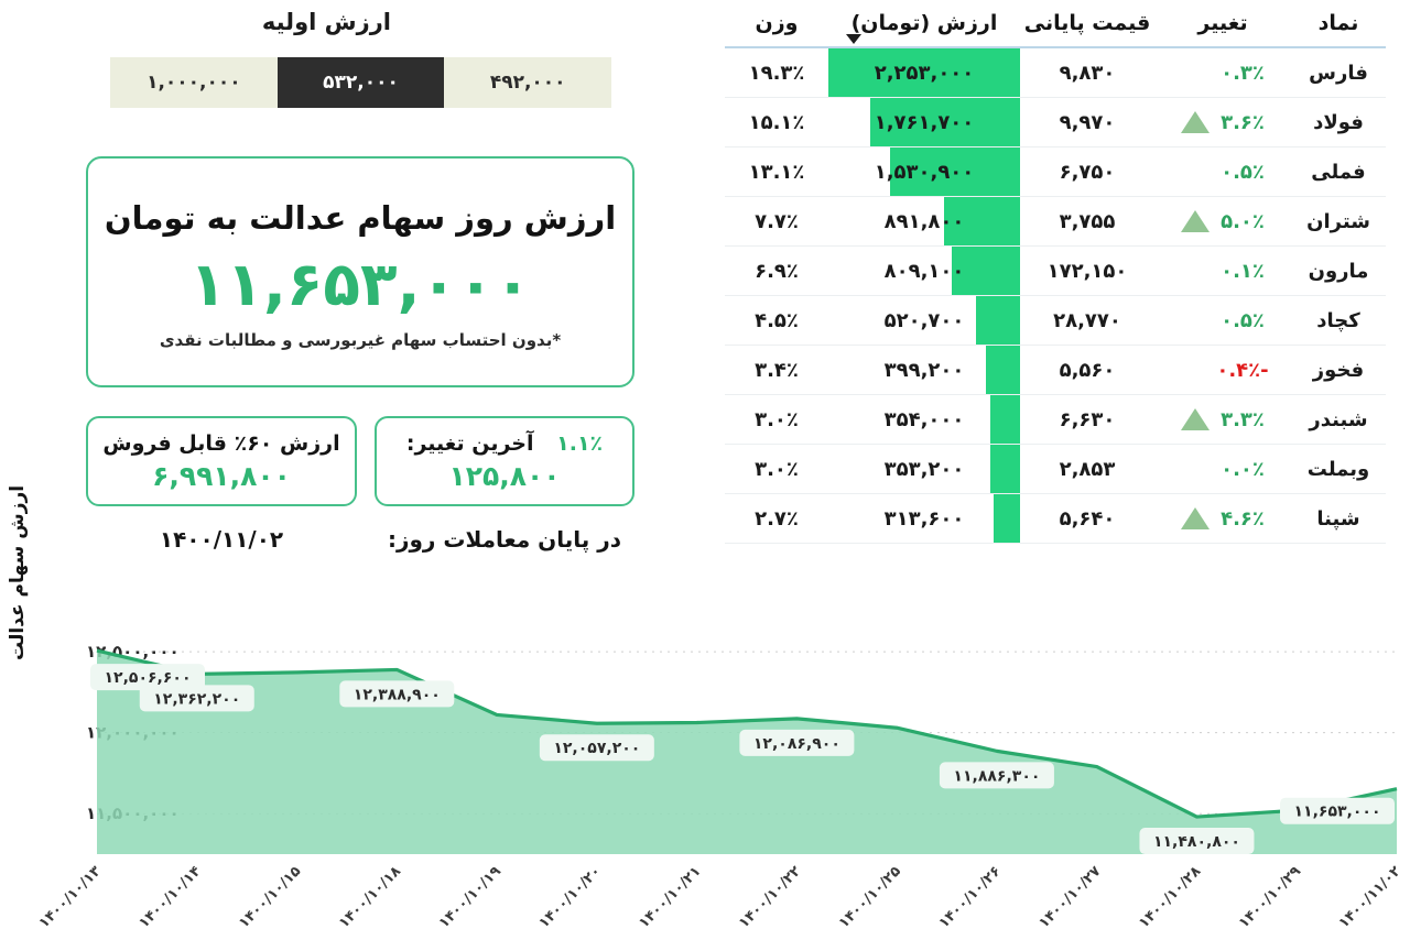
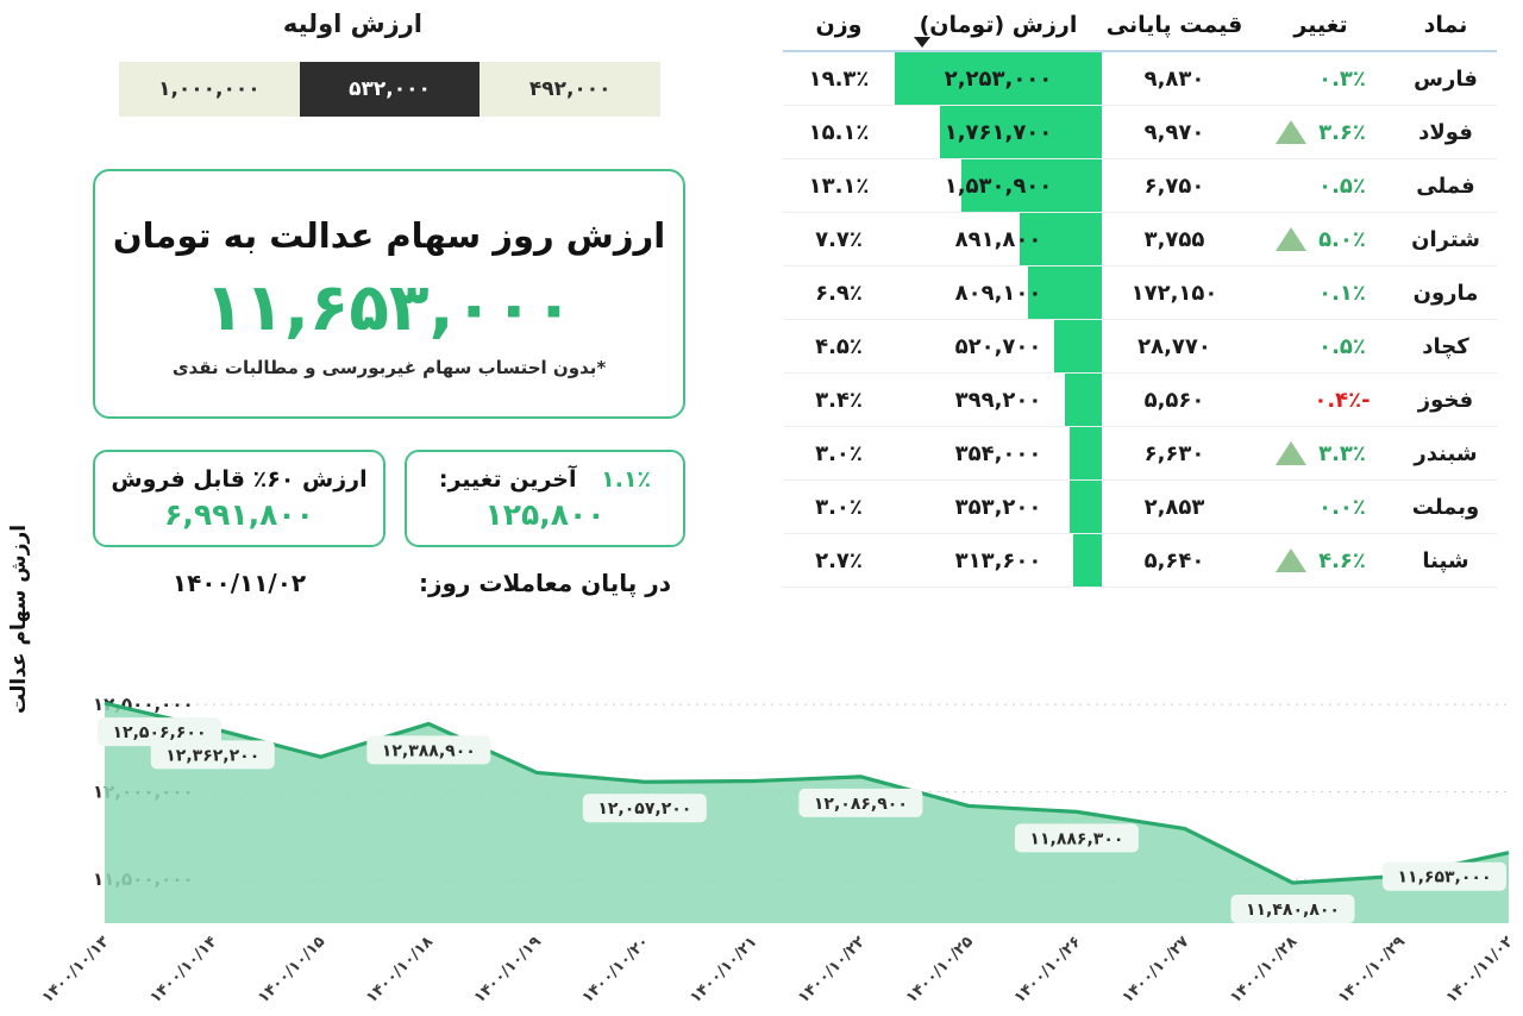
۱۴۰۰/۱۰/۱۵: 12370000 -> 12200000
۱۴۰۰/۱۰/۲۵: 12030000 -> 11920000
